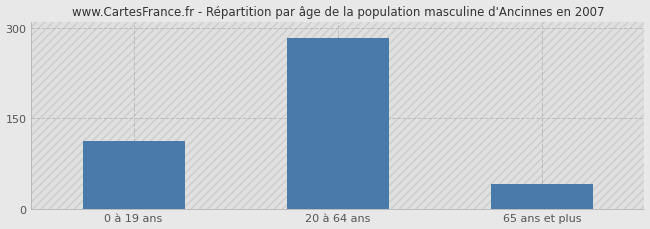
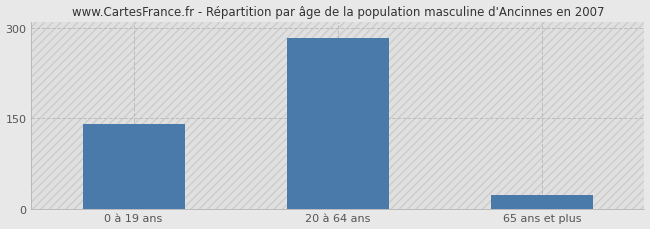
0 à 19 ans: 112 -> 140
65 ans et plus: 40 -> 22
